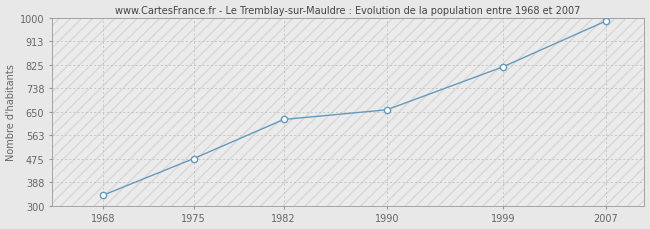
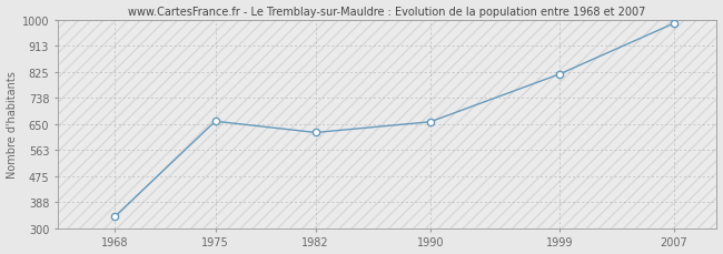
1975: 476 -> 660
